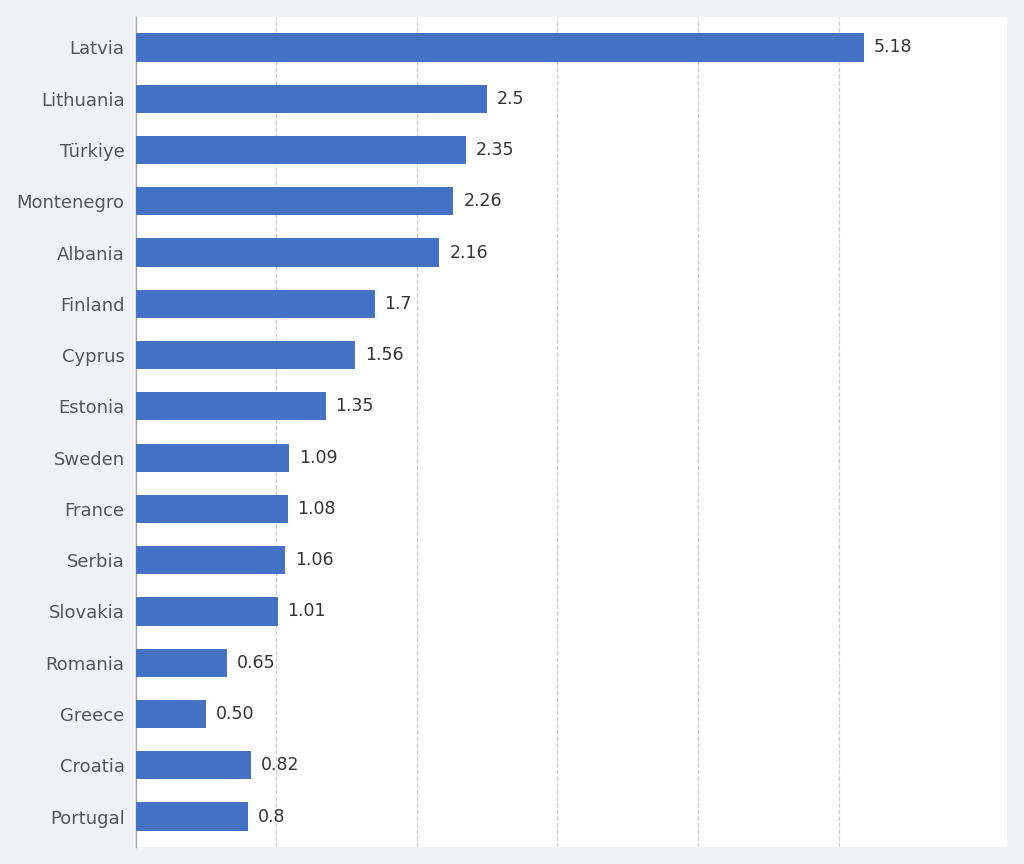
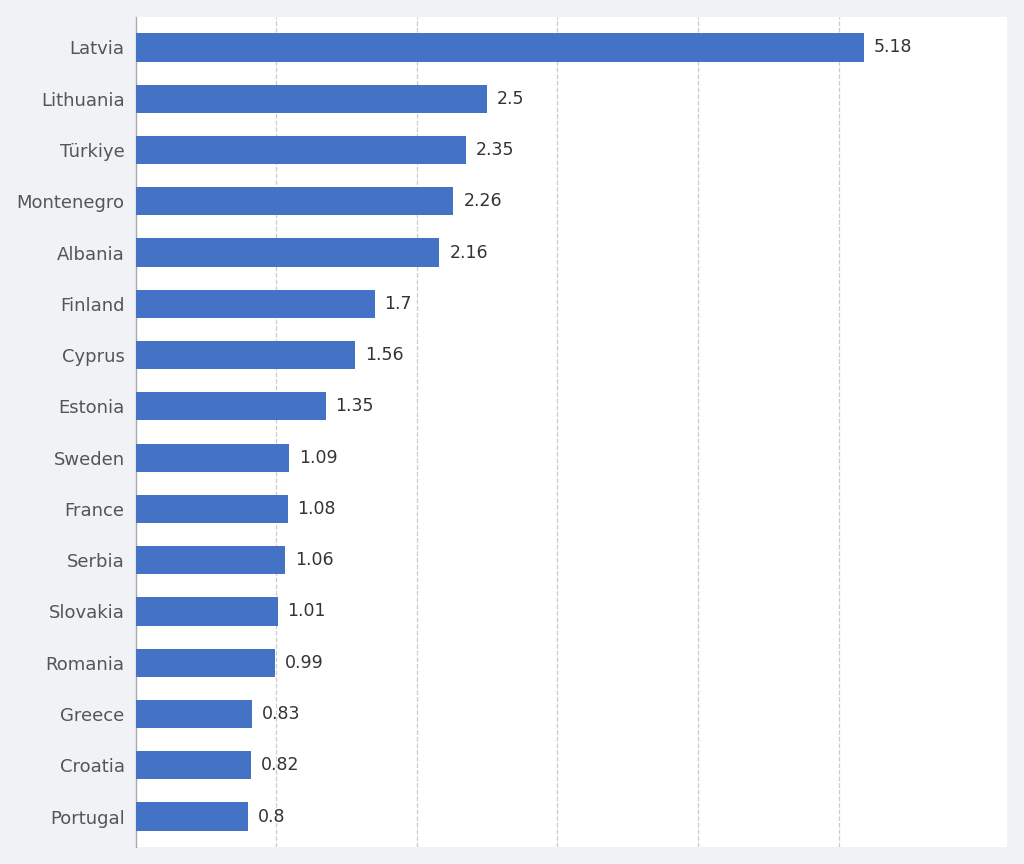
Romania: 0.65 -> 0.99
Greece: 0.50 -> 0.83
